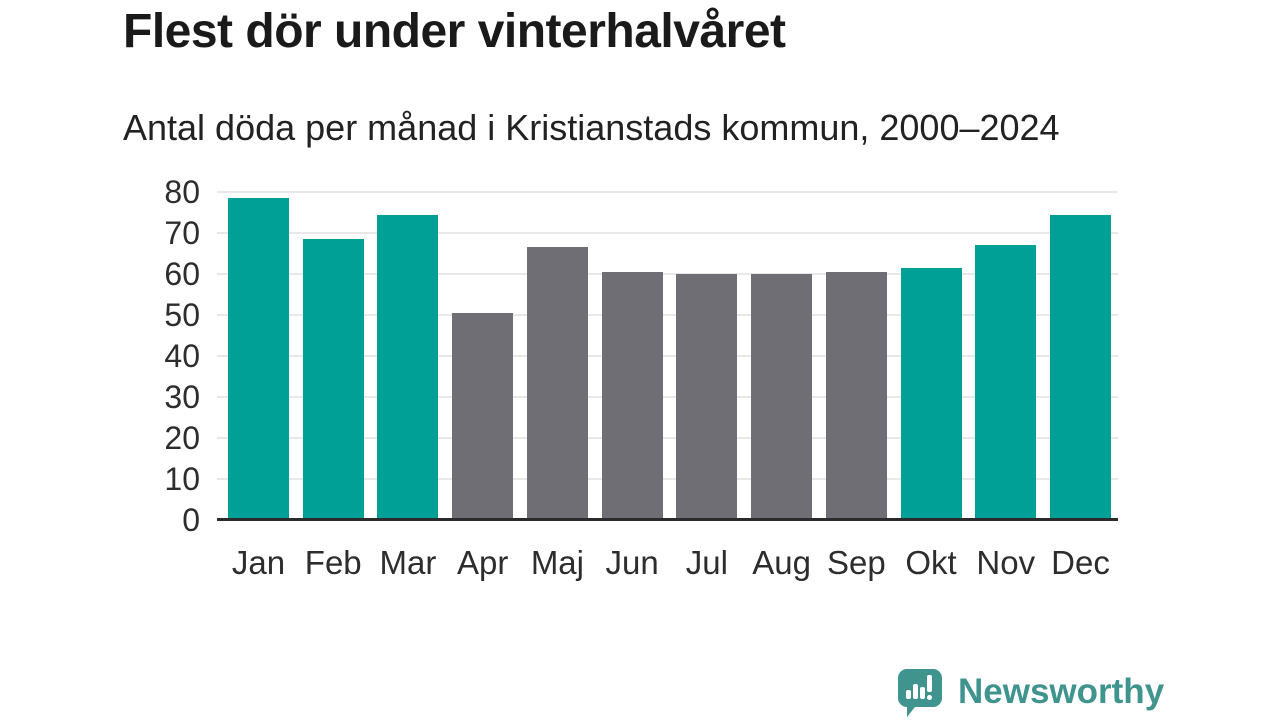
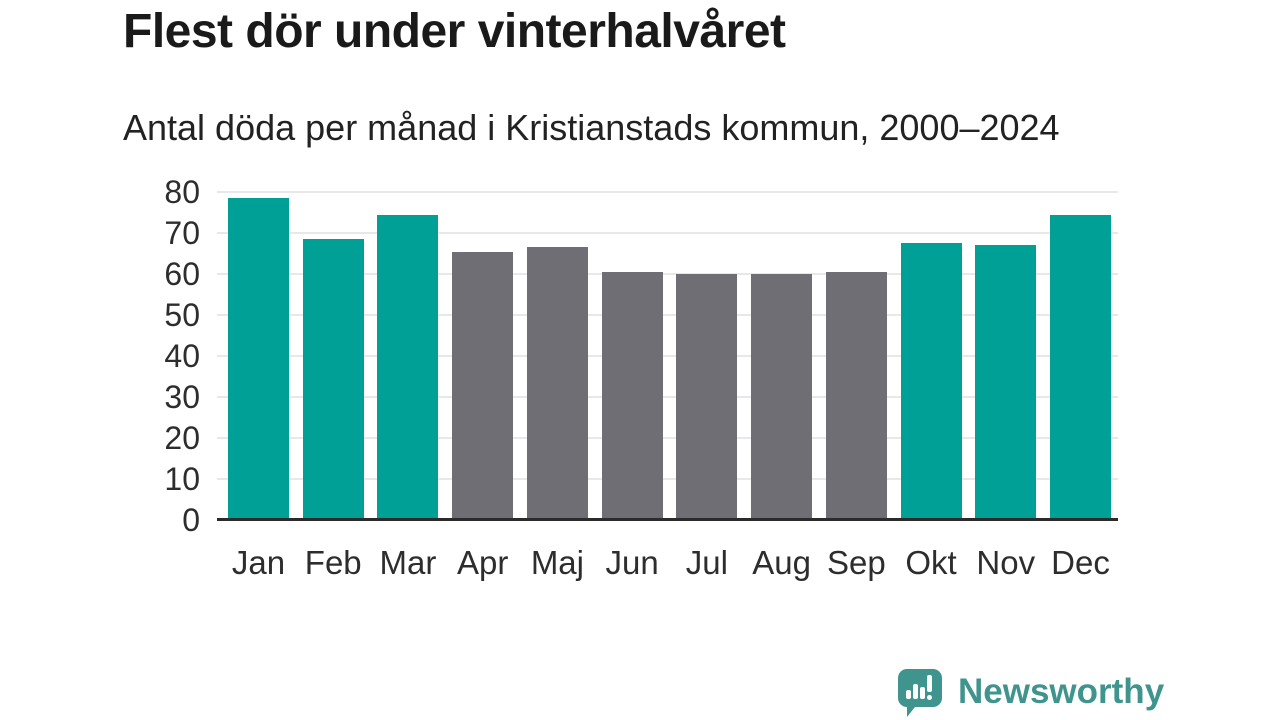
Apr: 50 -> 65
Okt: 61 -> 67
